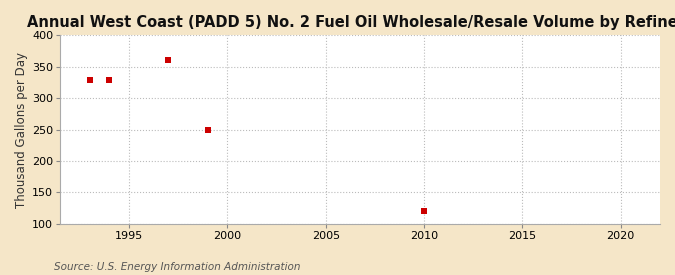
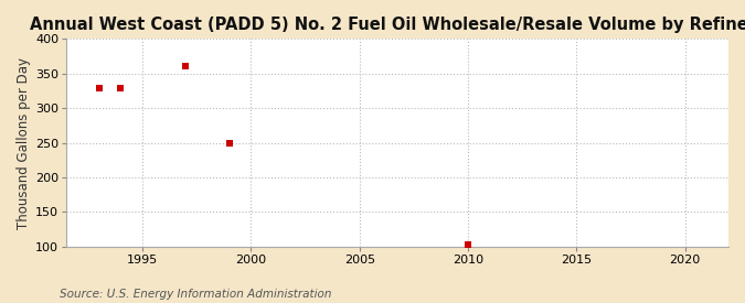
2010: 120 -> 103
